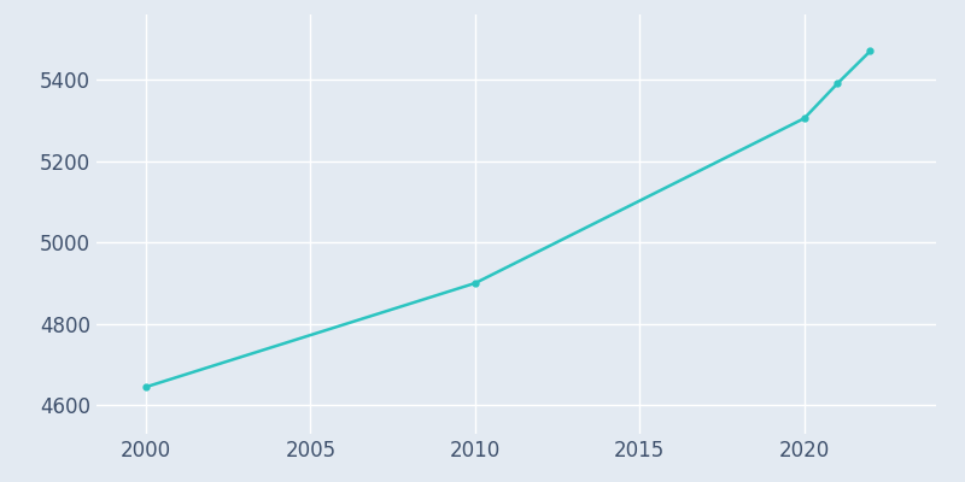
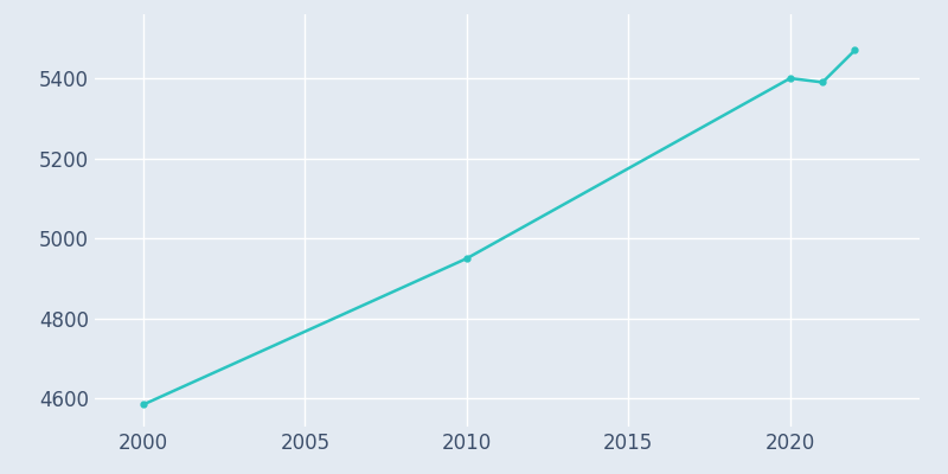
2000: 4645 -> 4585
2010: 4900 -> 4950
2020: 5305 -> 5400
